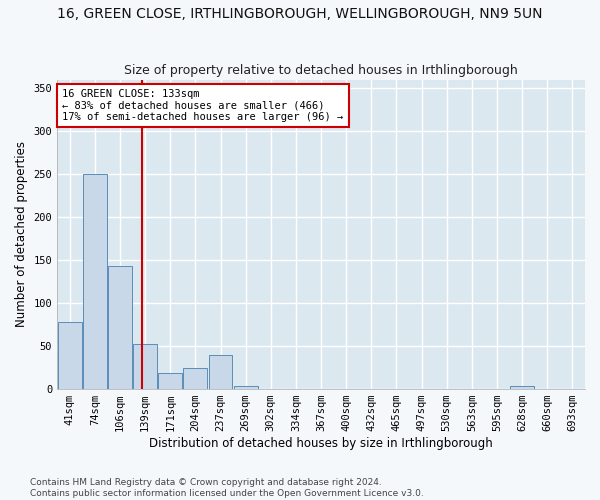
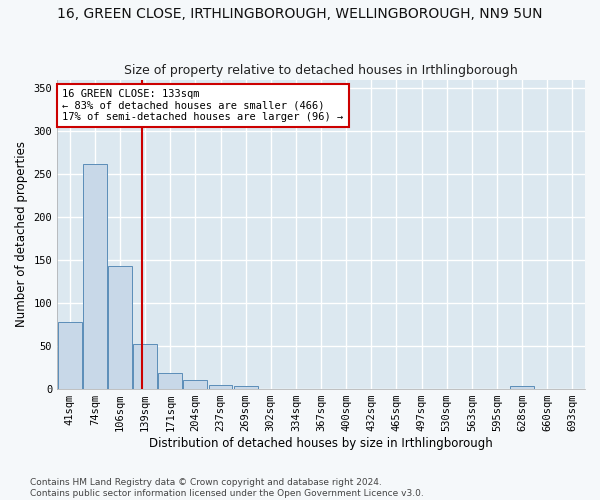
74sqm: 250 -> 262
204sqm: 24 -> 10
237sqm: 40 -> 5
